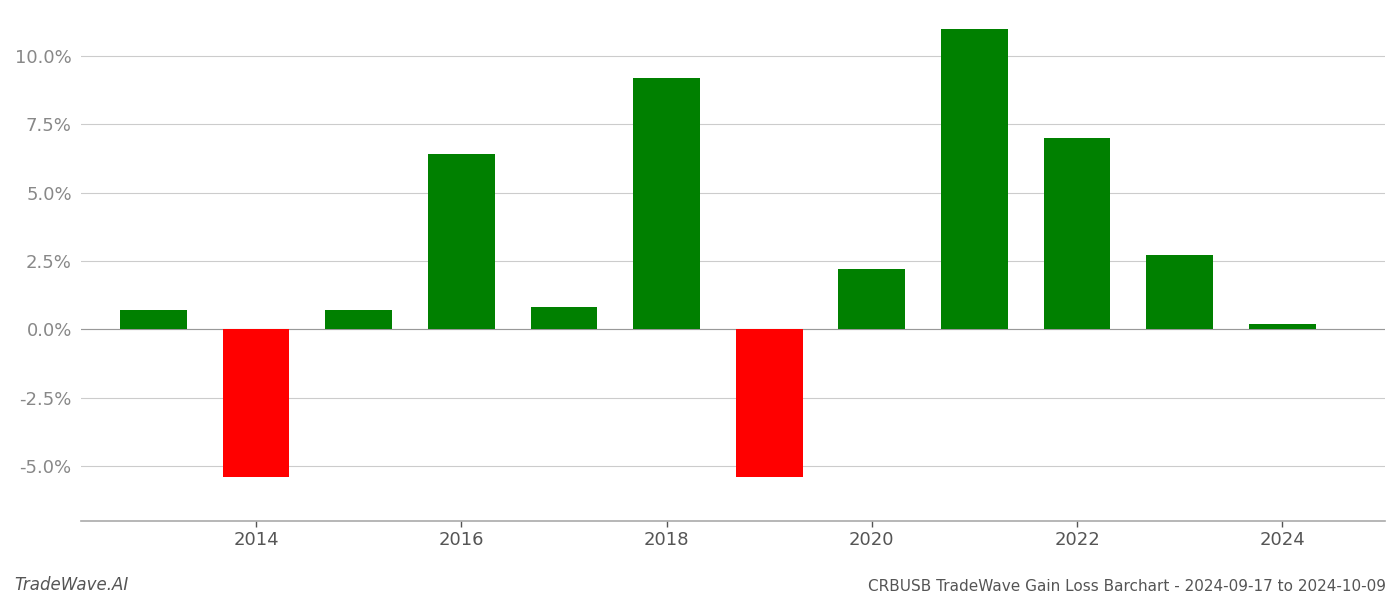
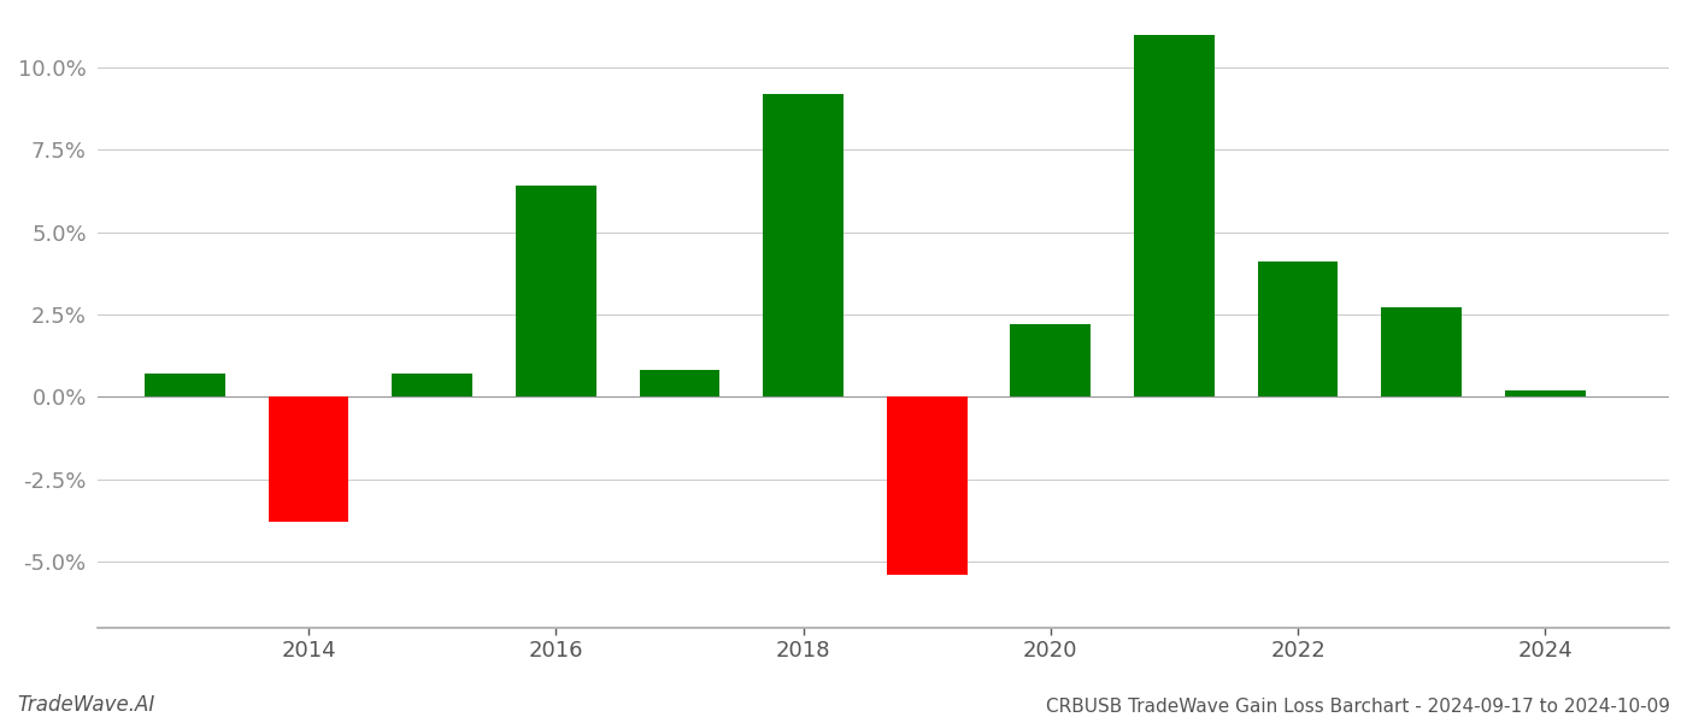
2014: -5.4% -> -3.8%
2022: 7.0% -> 4.1%
